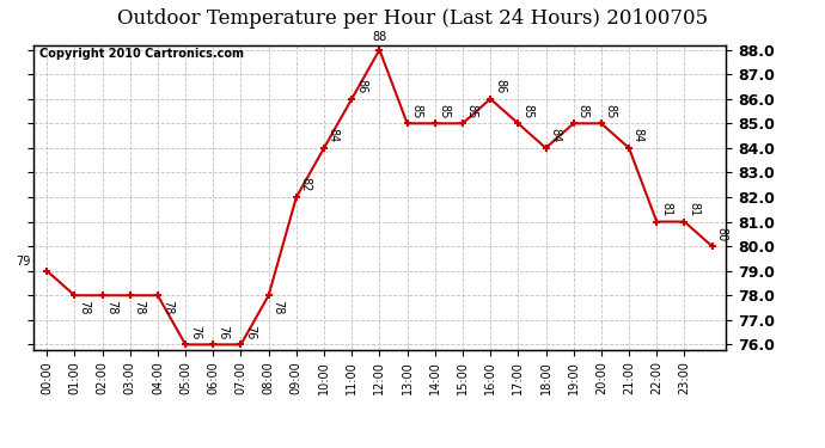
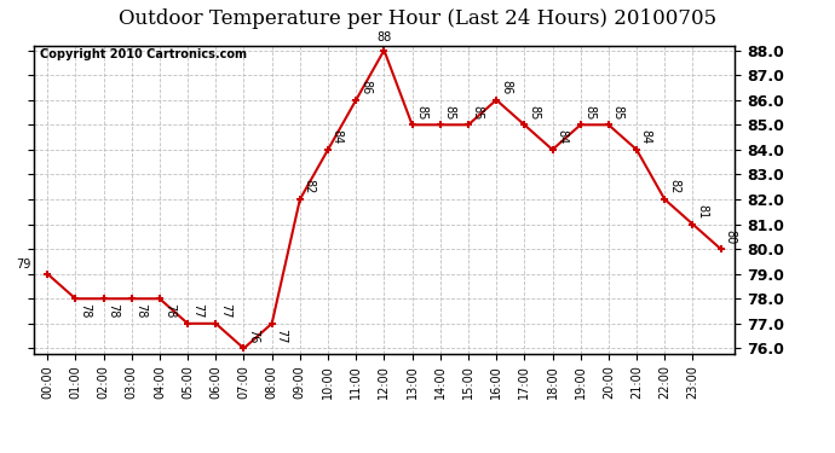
05:00: 76 -> 77
06:00: 76 -> 77
08:00: 78 -> 77
22:00: 81 -> 82
